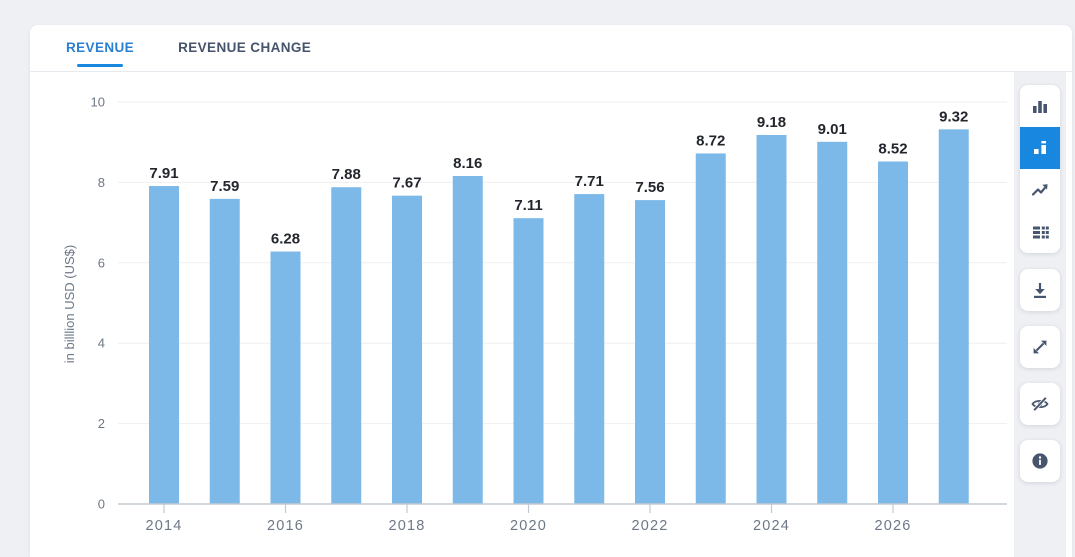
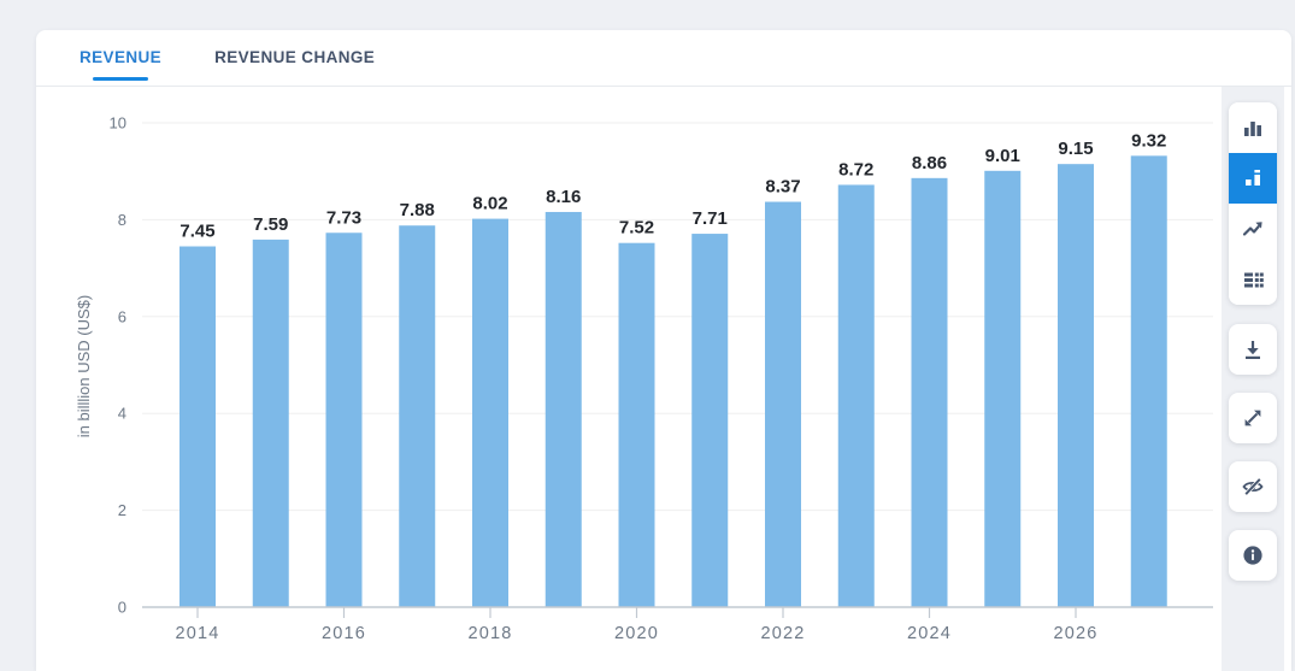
2014: 7.91 -> 7.45
2016: 6.28 -> 7.73
2018: 7.67 -> 8.02
2020: 7.11 -> 7.52
2022: 7.56 -> 8.37
2024: 9.18 -> 8.86
2026: 8.52 -> 9.15
